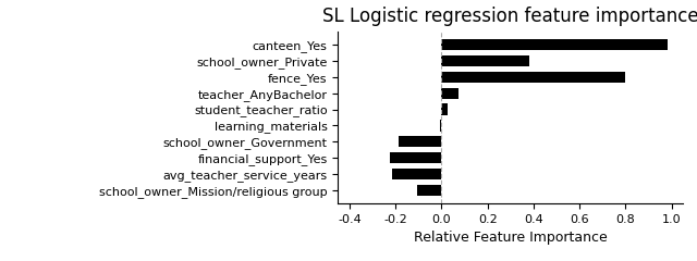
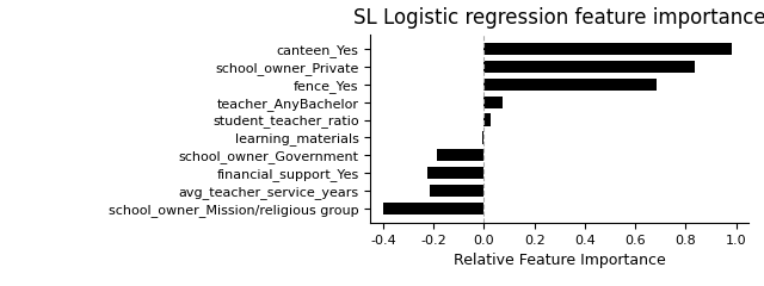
school_owner_Private: 0.380 -> 0.835
fence_Yes: 0.800 -> 0.685
school_owner_Mission/religious group: -0.105 -> -0.400
